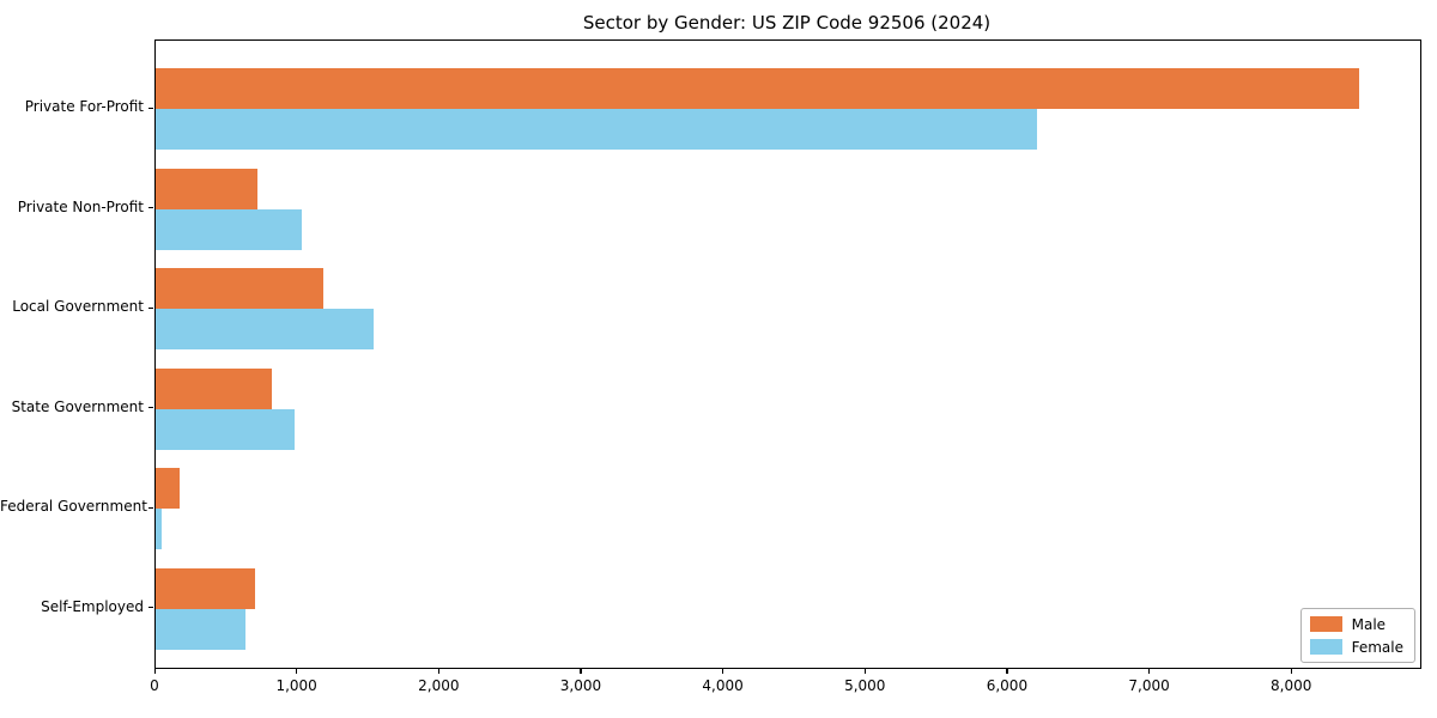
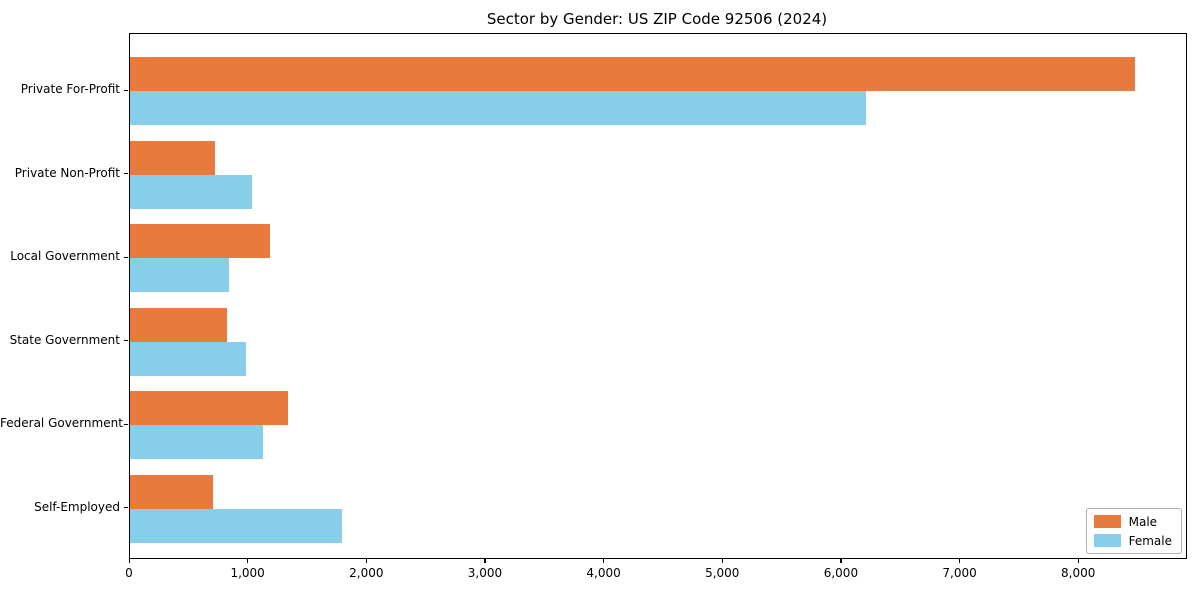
Female/Local Government: 1530 -> 830
Male/Federal Government: 170 -> 1330
Female/Federal Government: 40 -> 1120
Female/Self-Employed: 630 -> 1790
